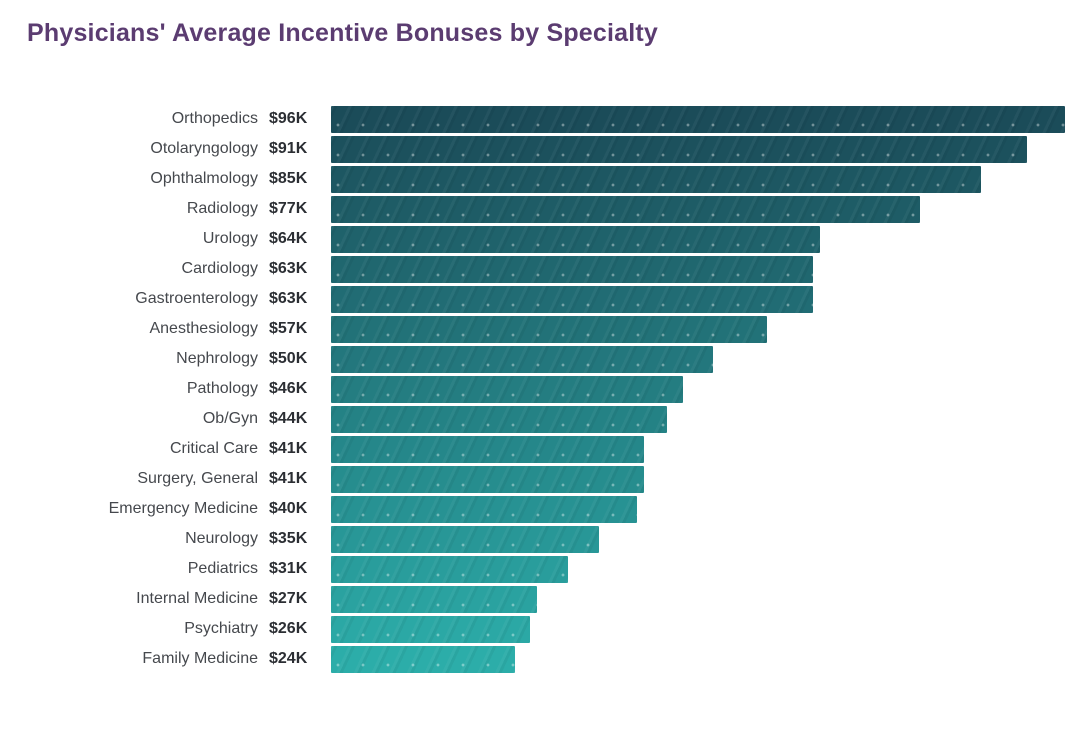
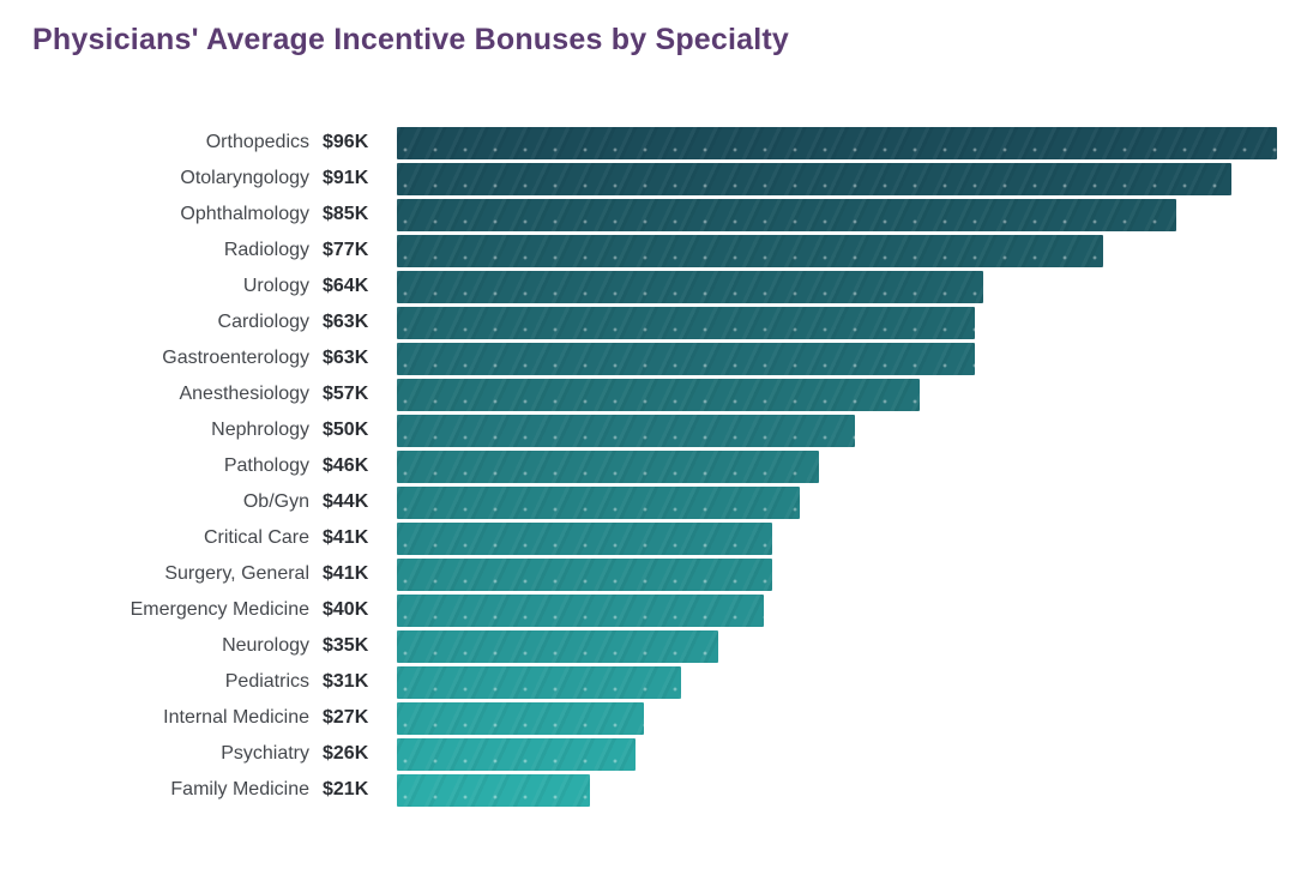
Family Medicine: $24K -> $21K
